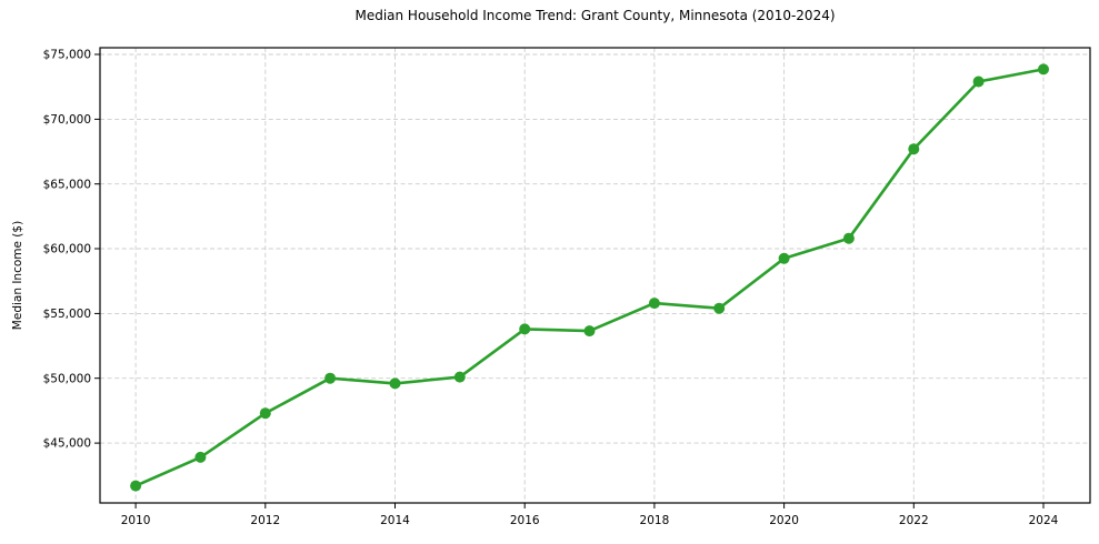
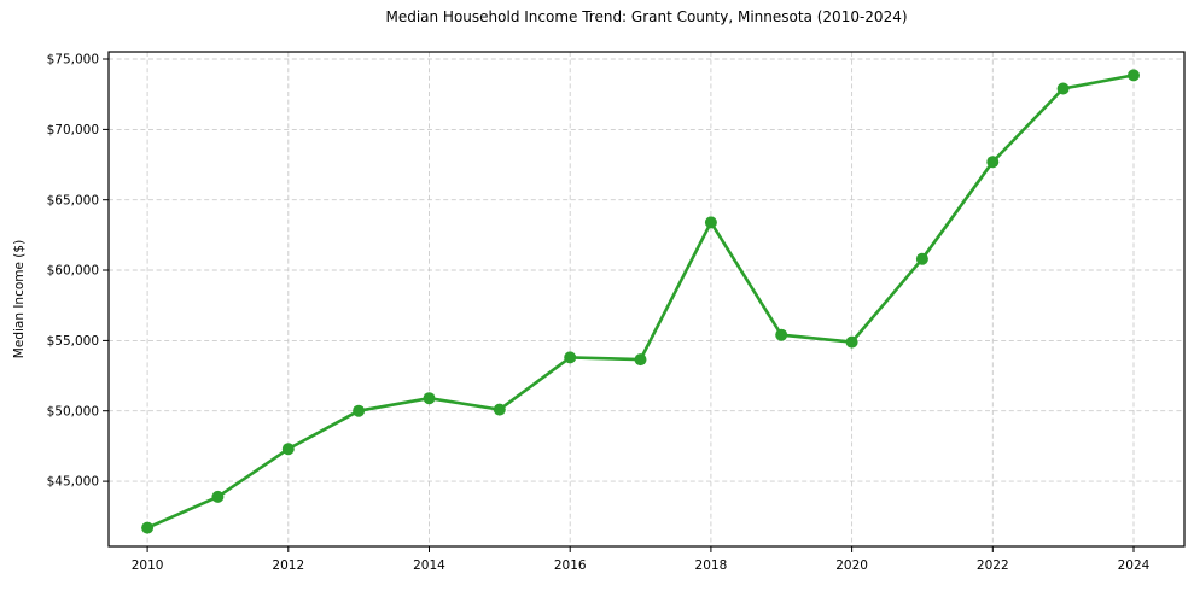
2014: $49600 -> $50900
2018: $55800 -> $63400
2020: $59200 -> $54900
